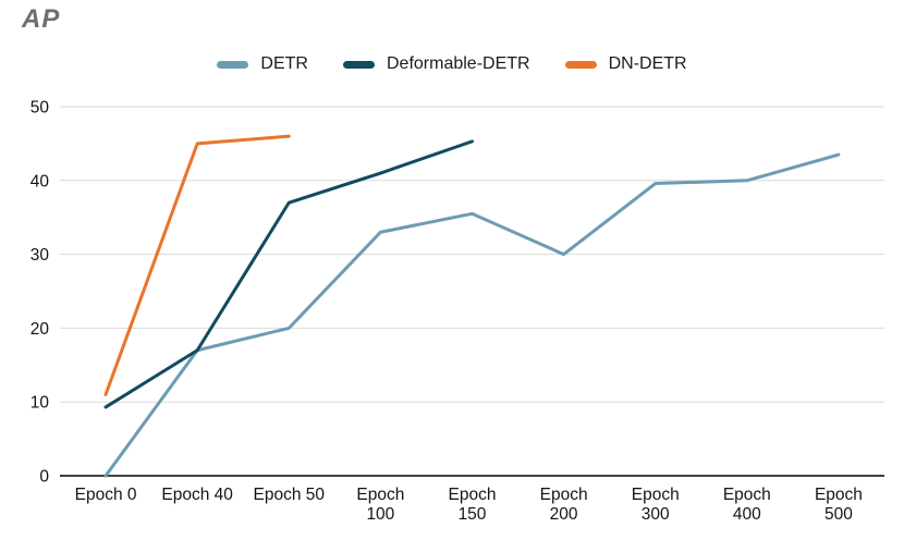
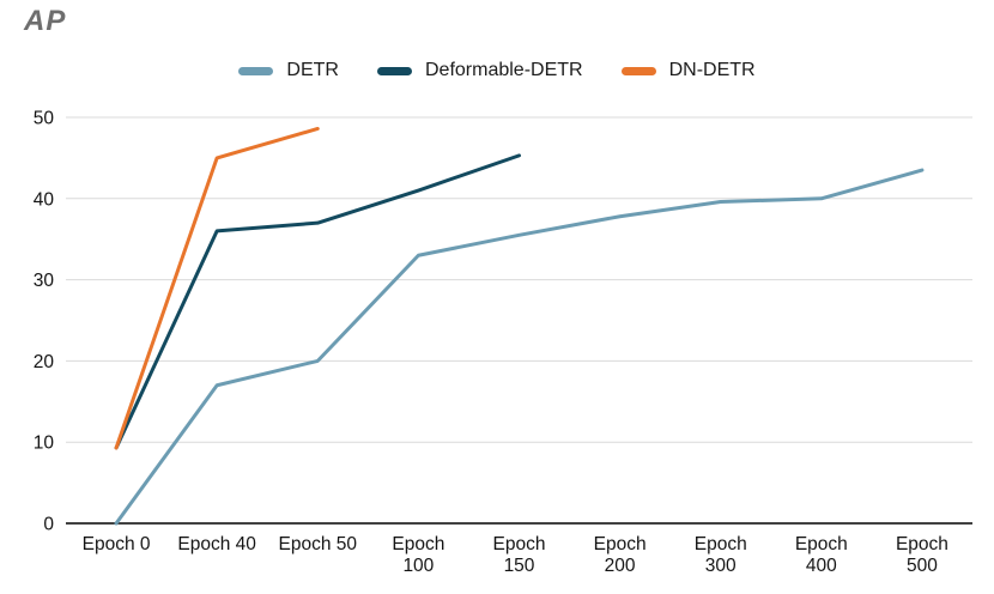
DN-DETR/Epoch 0: 11 -> 9
Deformable-DETR/Epoch 40: 17 -> 36
DN-DETR/Epoch 50: 46 -> 49
DETR/Epoch 200: 30 -> 38
